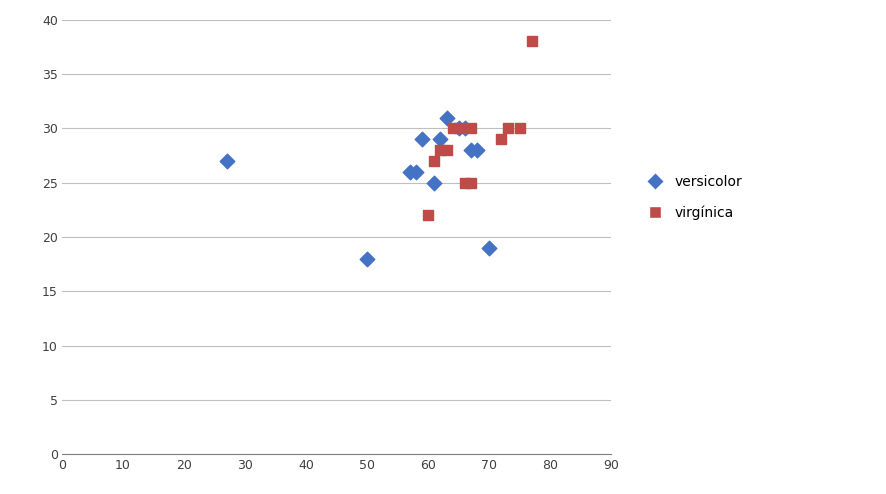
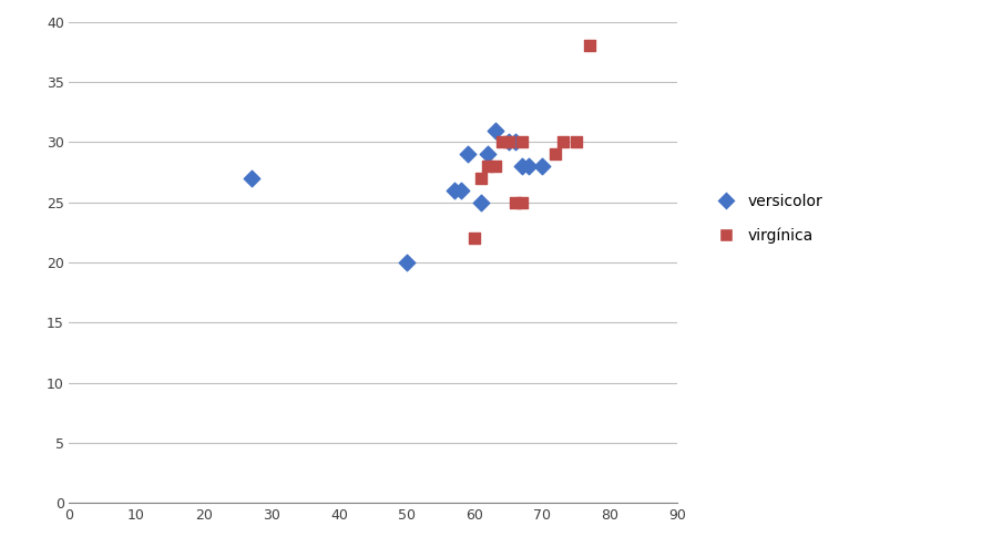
versicolor/50: 18 -> 20
versicolor/70: 19 -> 28
